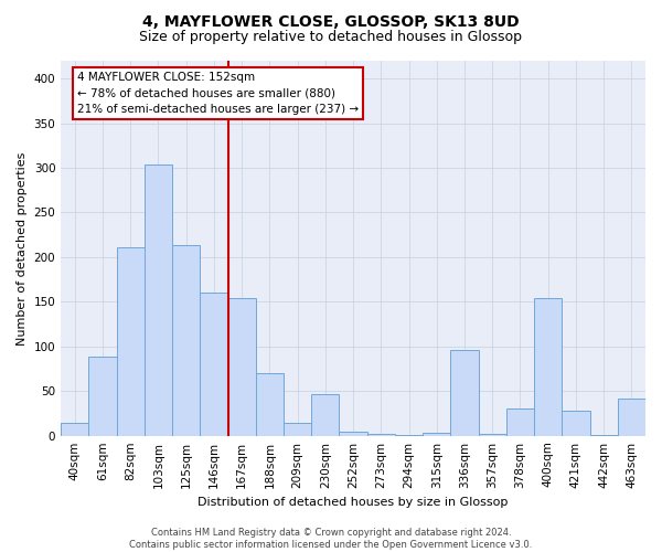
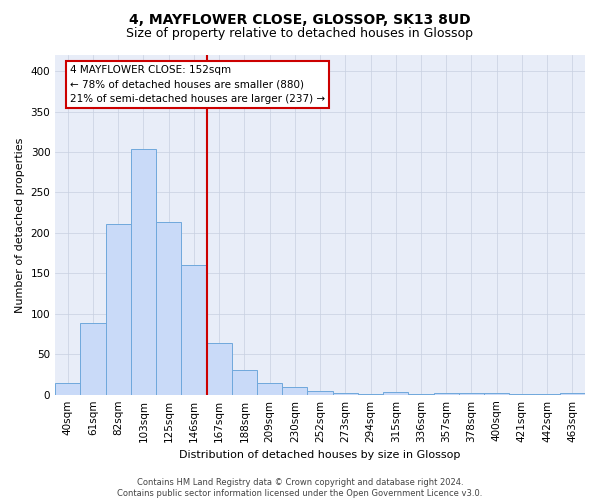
167sqm: 154 -> 64
188sqm: 70 -> 30
230sqm: 46 -> 9
336sqm: 96 -> 1
378sqm: 30 -> 2
400sqm: 154 -> 2
421sqm: 28 -> 1
463sqm: 42 -> 2
